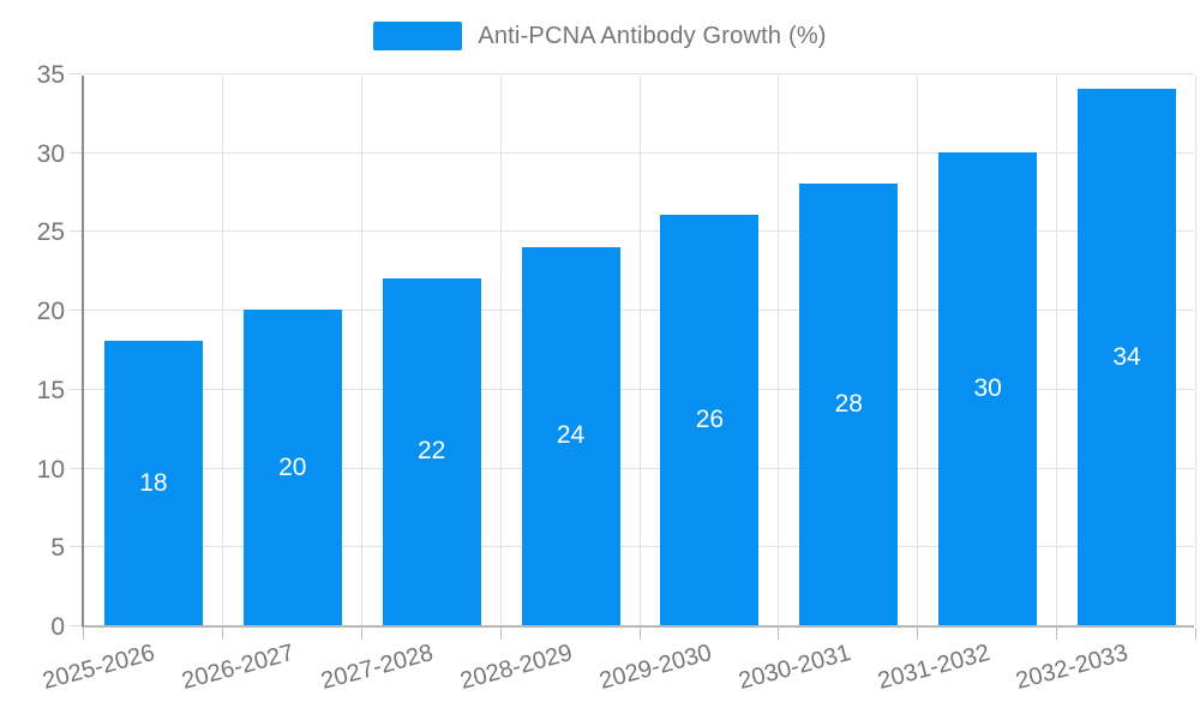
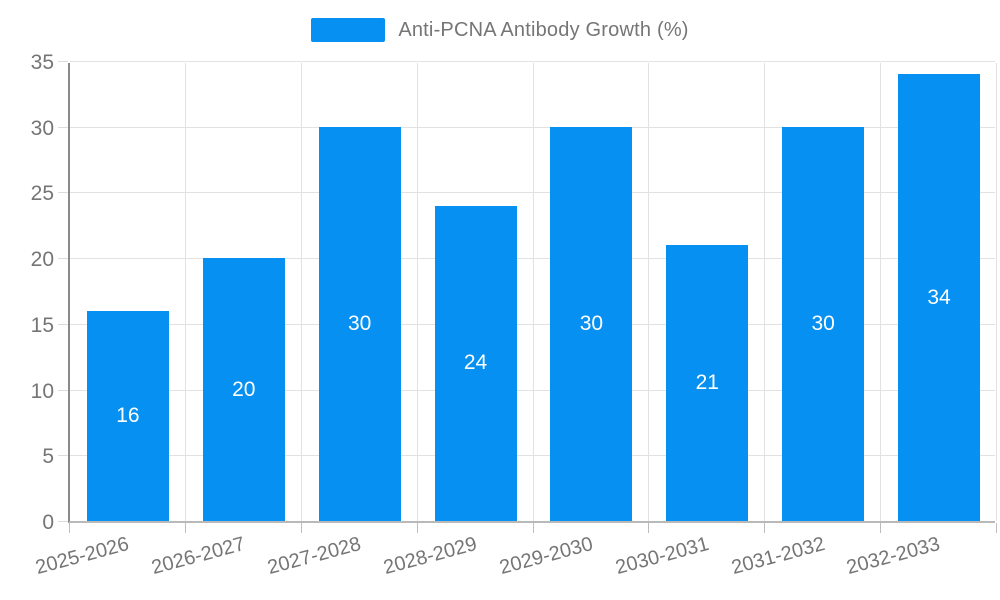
2025-2026: 18 -> 16
2027-2028: 22 -> 30
2029-2030: 26 -> 30
2030-2031: 28 -> 21
